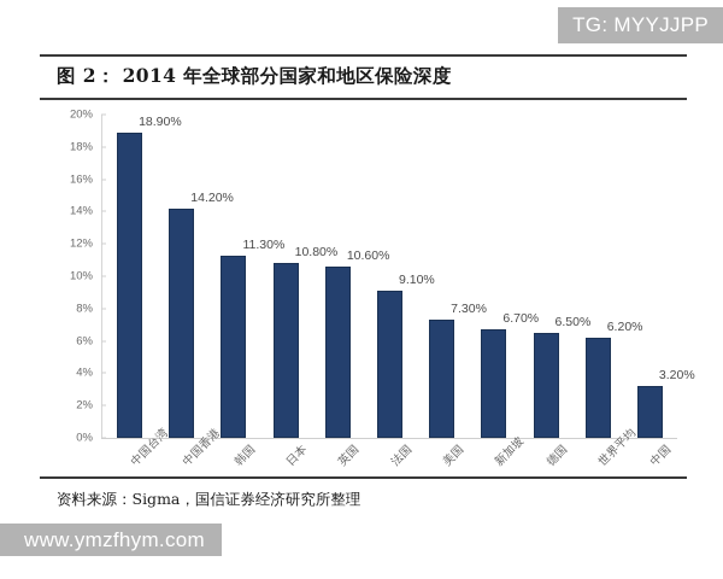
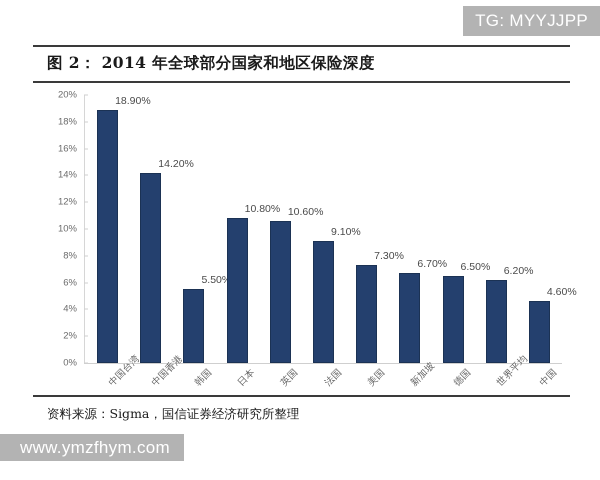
韩国: 11.30% -> 5.50%
中国: 3.20% -> 4.60%
